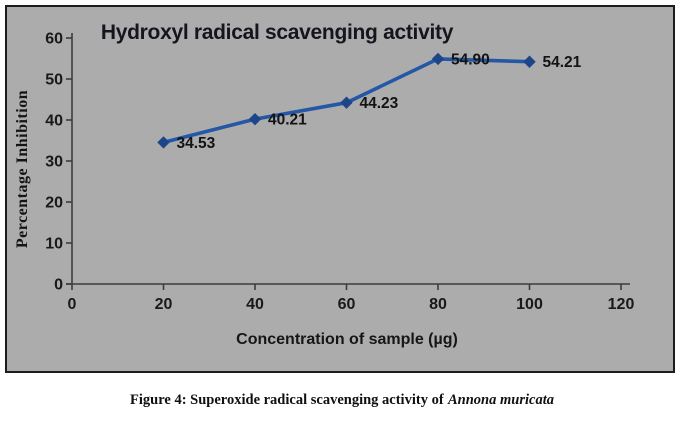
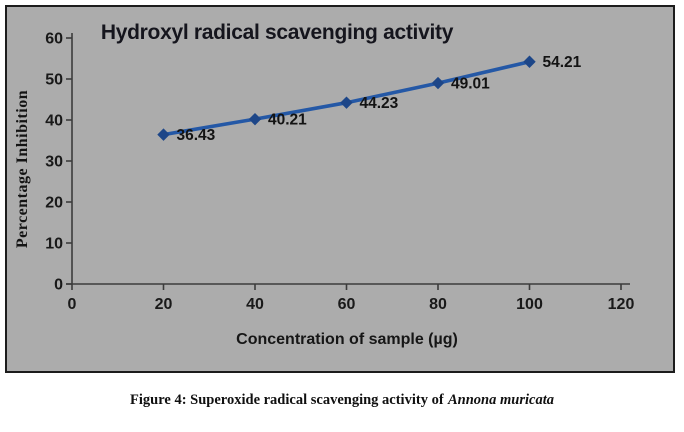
20: 34.53 -> 36.43
80: 54.90 -> 49.01
